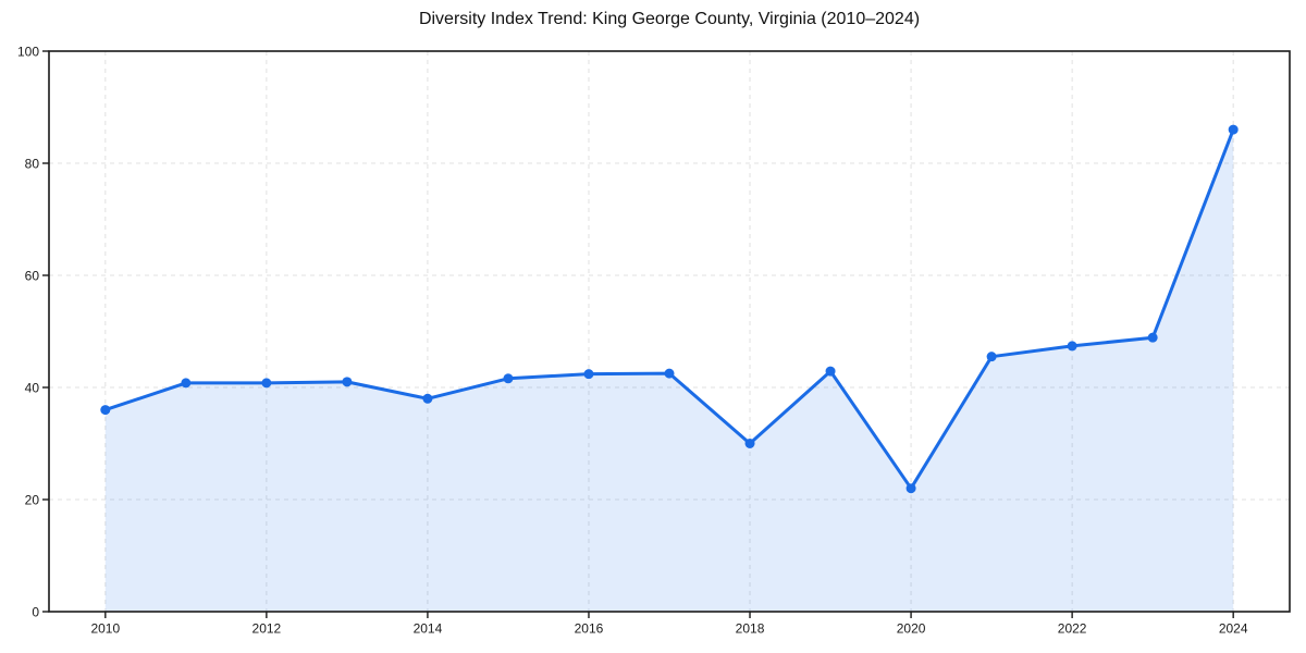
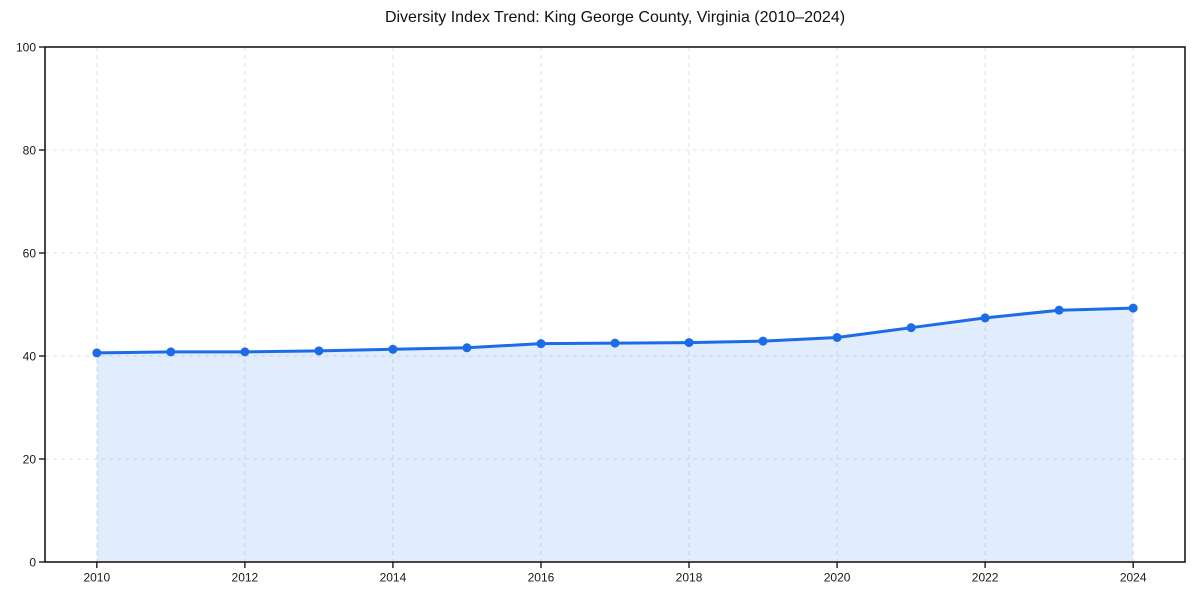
2010: 36 -> 41
2014: 38 -> 41
2018: 30 -> 43
2020: 22 -> 44
2024: 86 -> 49
